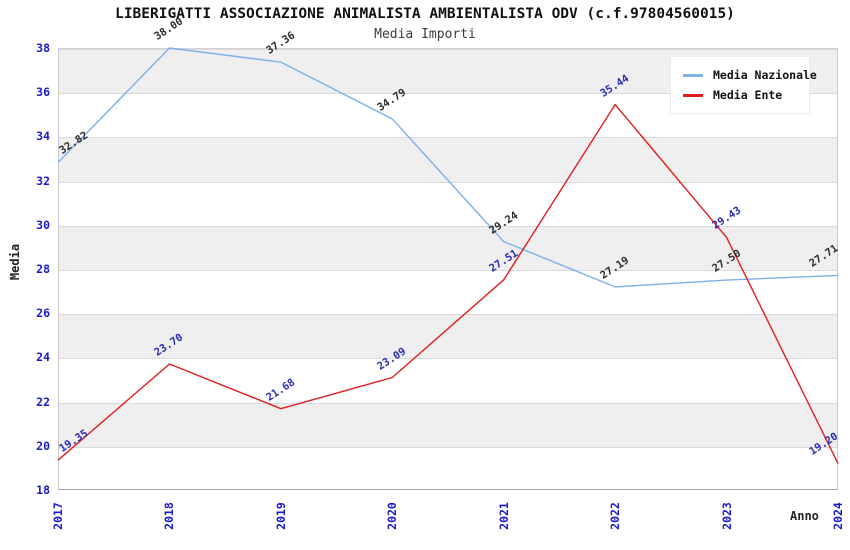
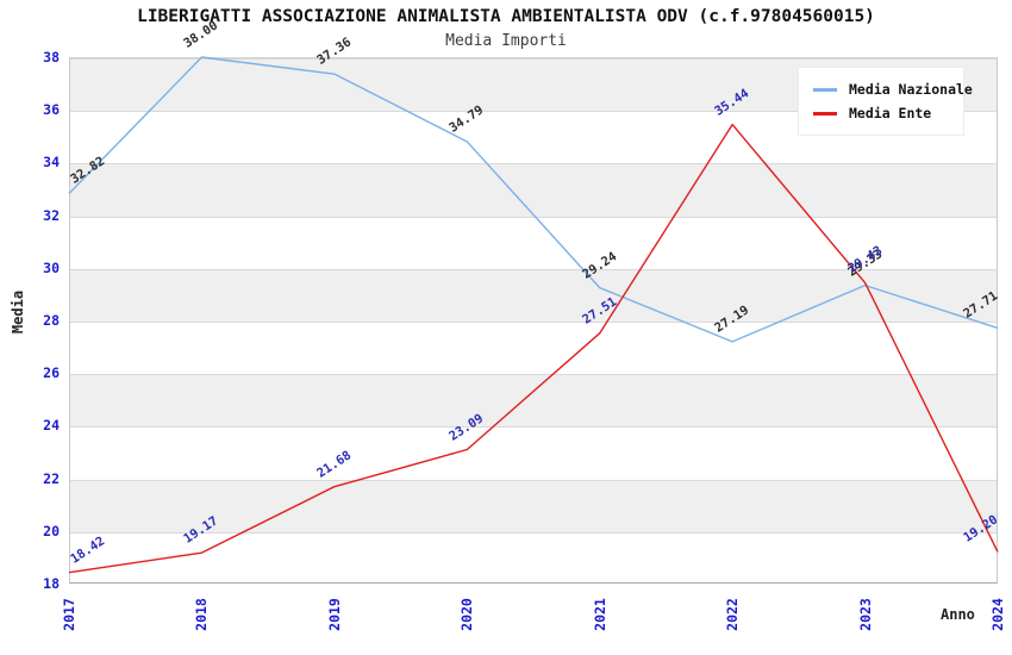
Media Ente/2017: 19.35 -> 18.42
Media Ente/2018: 23.70 -> 19.17
Media Nazionale/2023: 27.50 -> 29.33
